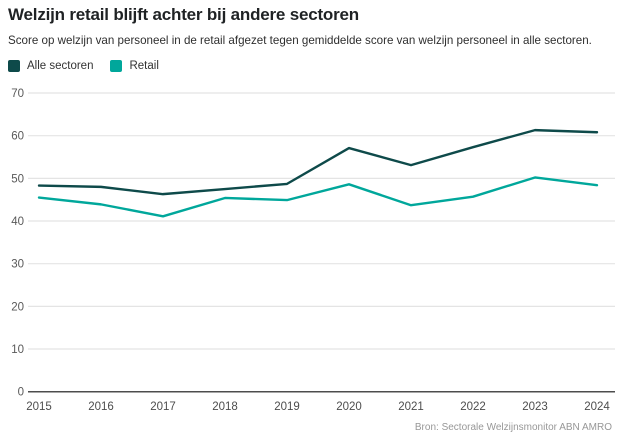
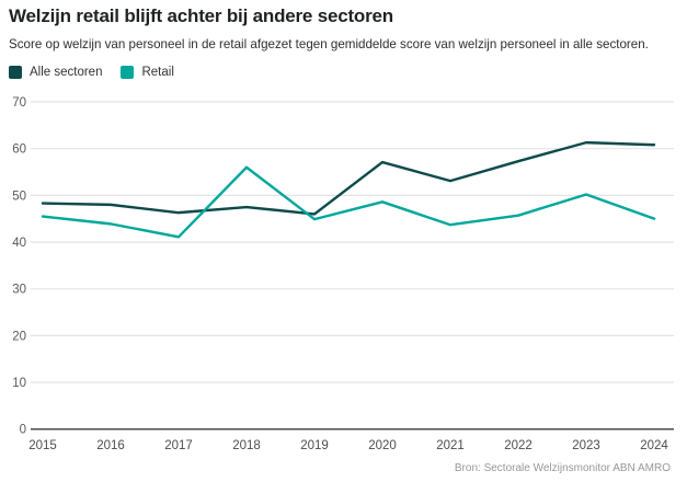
Retail/2018: 45 -> 56
Alle sectoren/2019: 49 -> 46
Retail/2024: 48 -> 45
